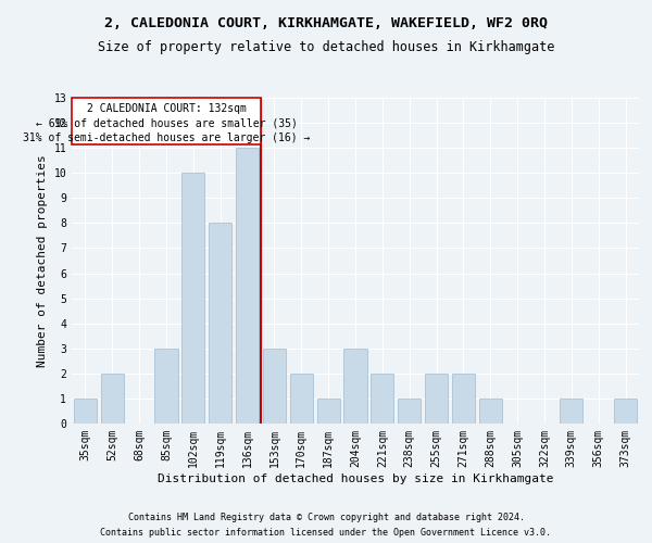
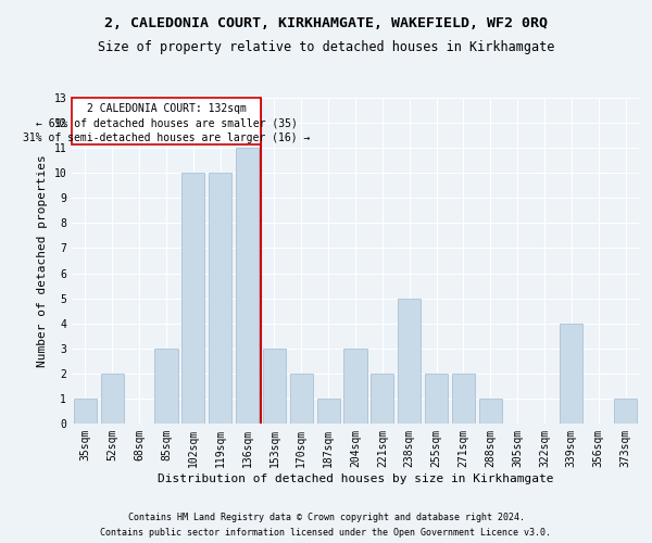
119sqm: 8 -> 10
238sqm: 1 -> 5
339sqm: 1 -> 4
